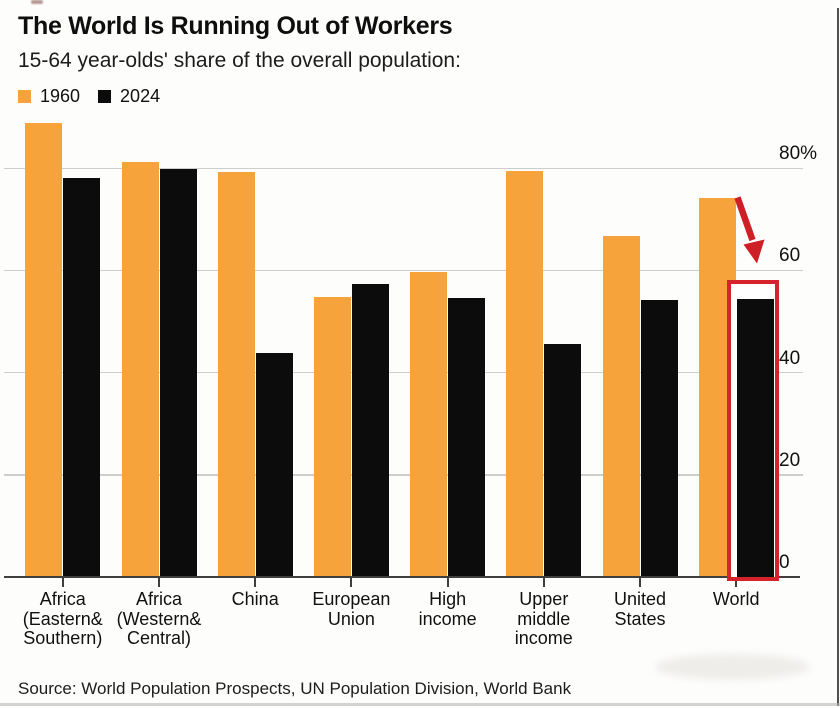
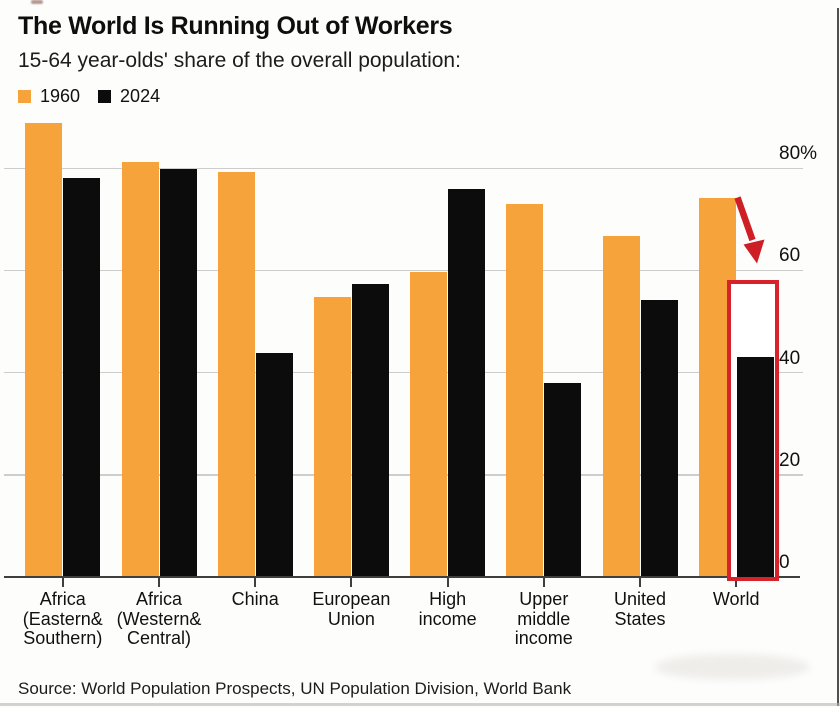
2024/High income: 55% -> 76%
1960/Upper middle income: 80% -> 73%
2024/Upper middle income: 46% -> 38%
2024/World: 54% -> 43%
